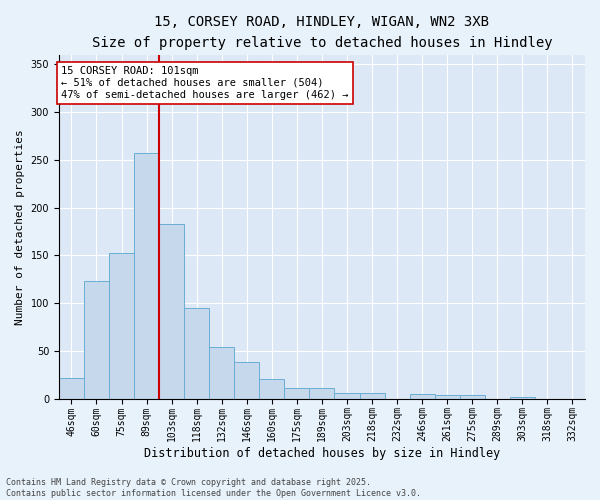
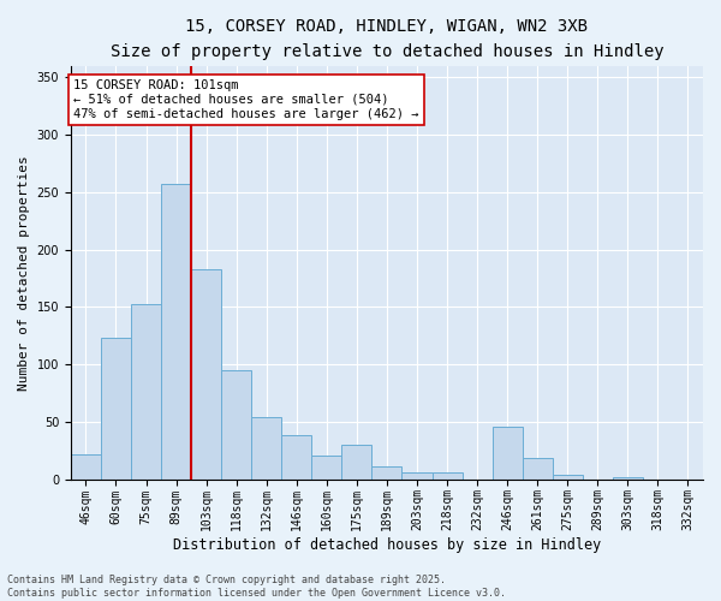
175sqm: 11 -> 30
246sqm: 5 -> 46
261sqm: 4 -> 18
